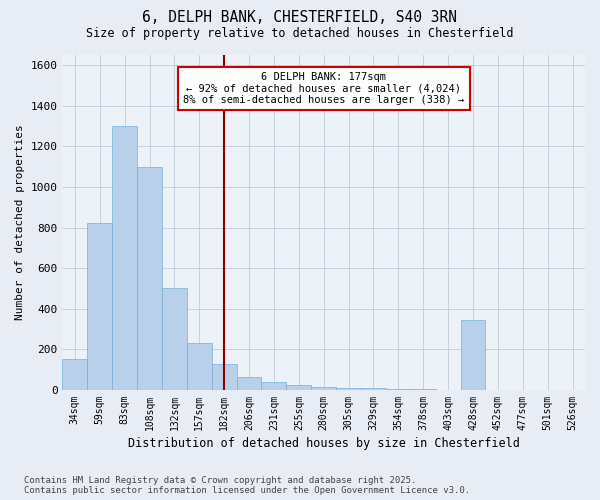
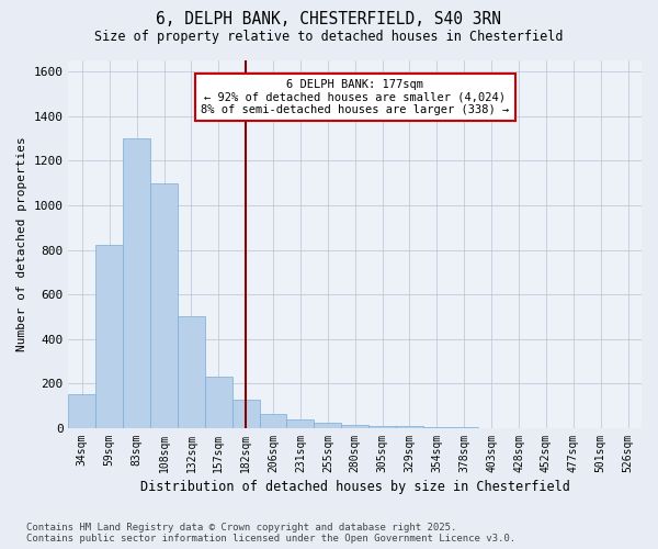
428sqm: 345 -> 1
